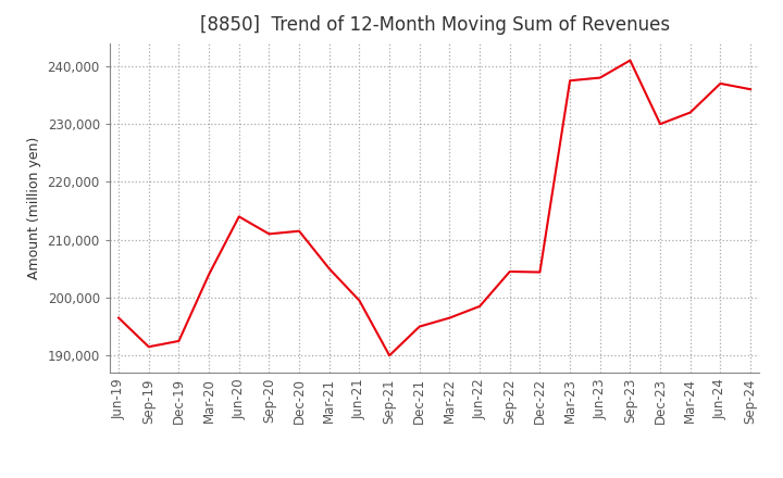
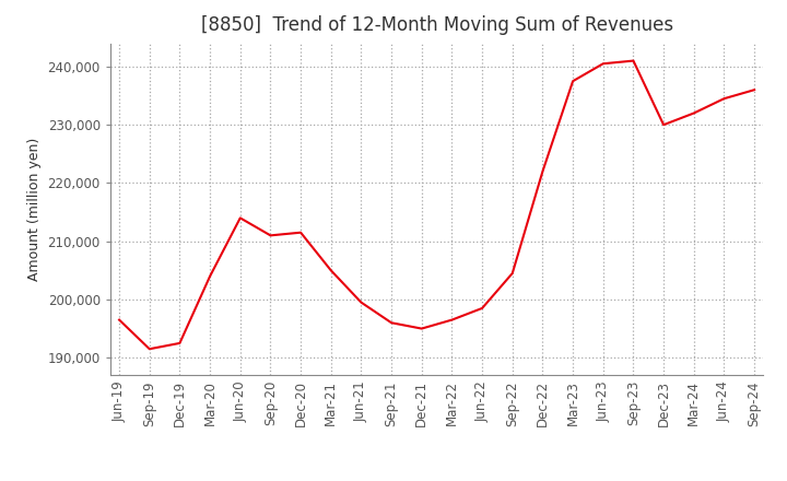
Sep-21: 190,000 -> 196,000
Dec-22: 204,400 -> 222,000
Jun-23: 238,000 -> 240,500
Jun-24: 237,000 -> 234,500
